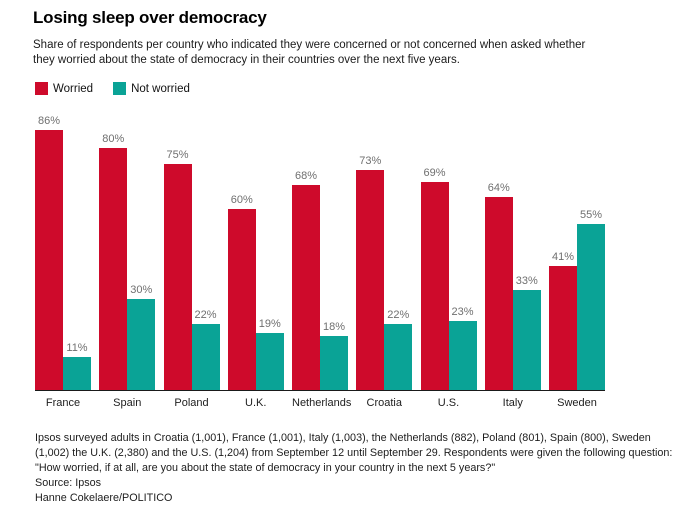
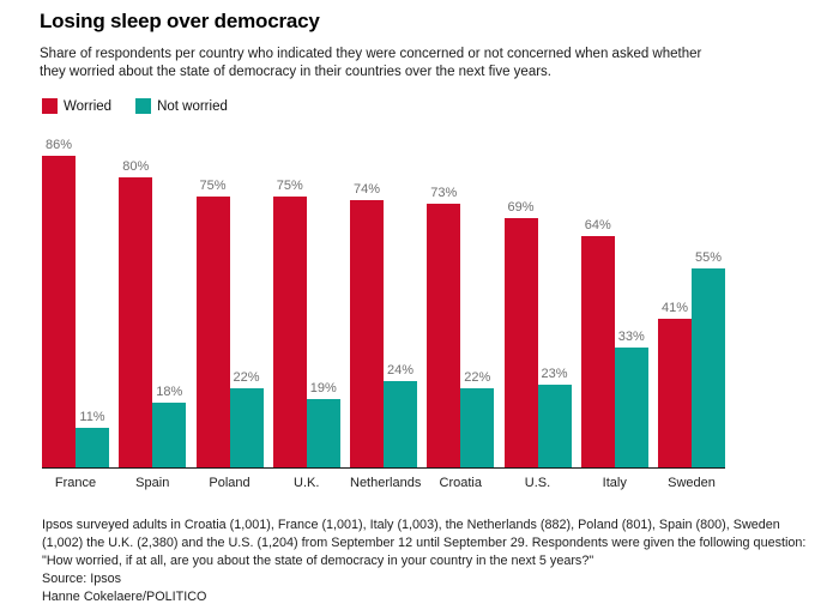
Not worried/Spain: 30% -> 18%
Worried/U.K.: 60% -> 75%
Worried/Netherlands: 68% -> 74%
Not worried/Netherlands: 18% -> 24%
